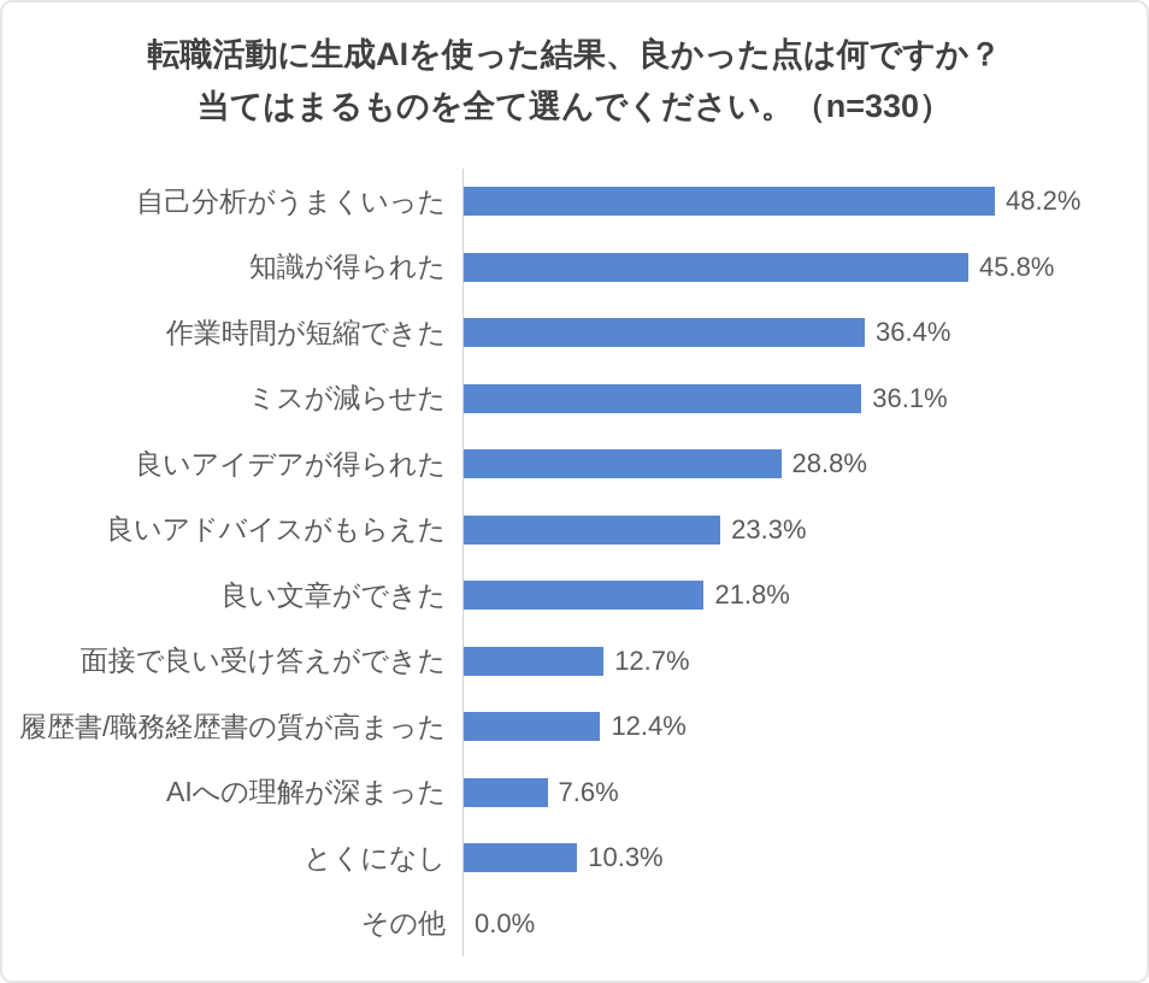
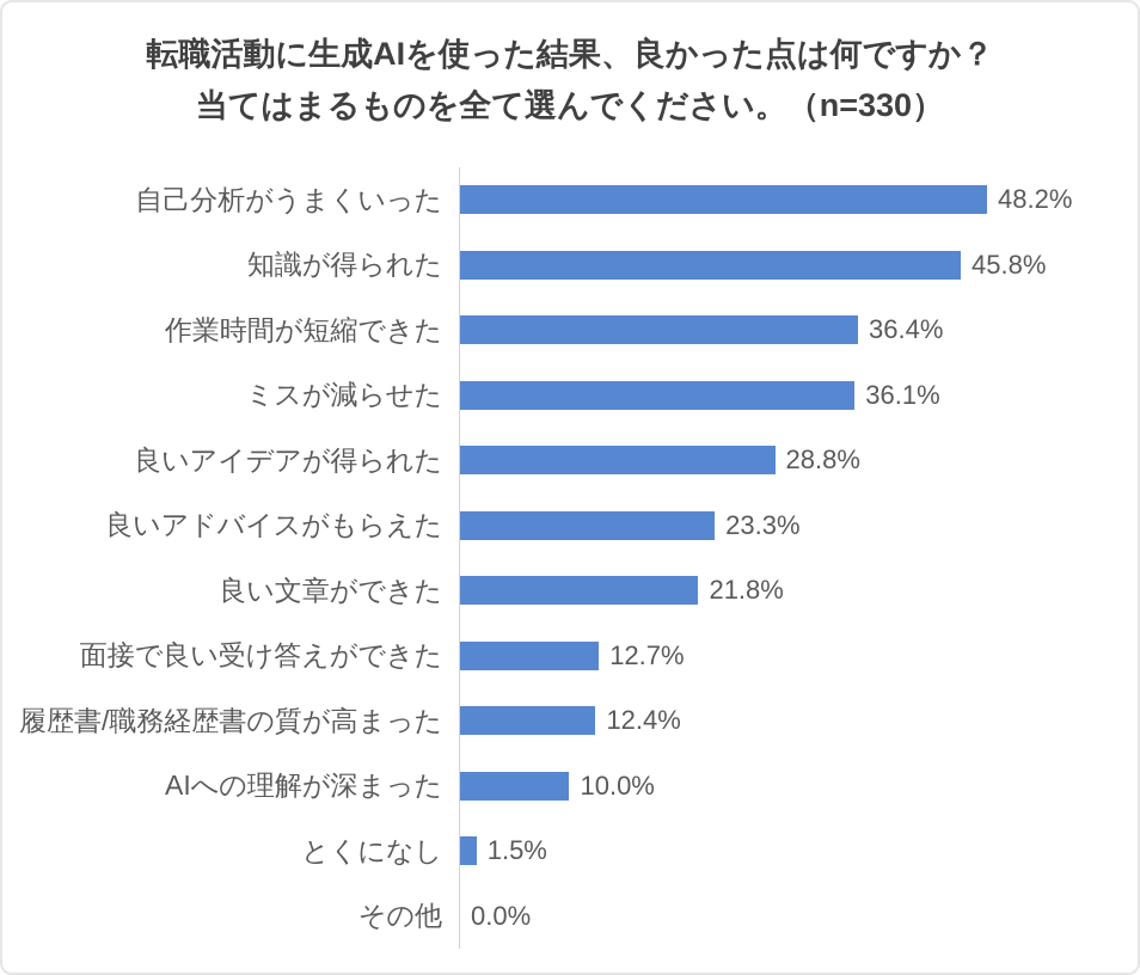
AIへの理解が深まった: 7.6% -> 10.0%
とくになし: 10.3% -> 1.5%
